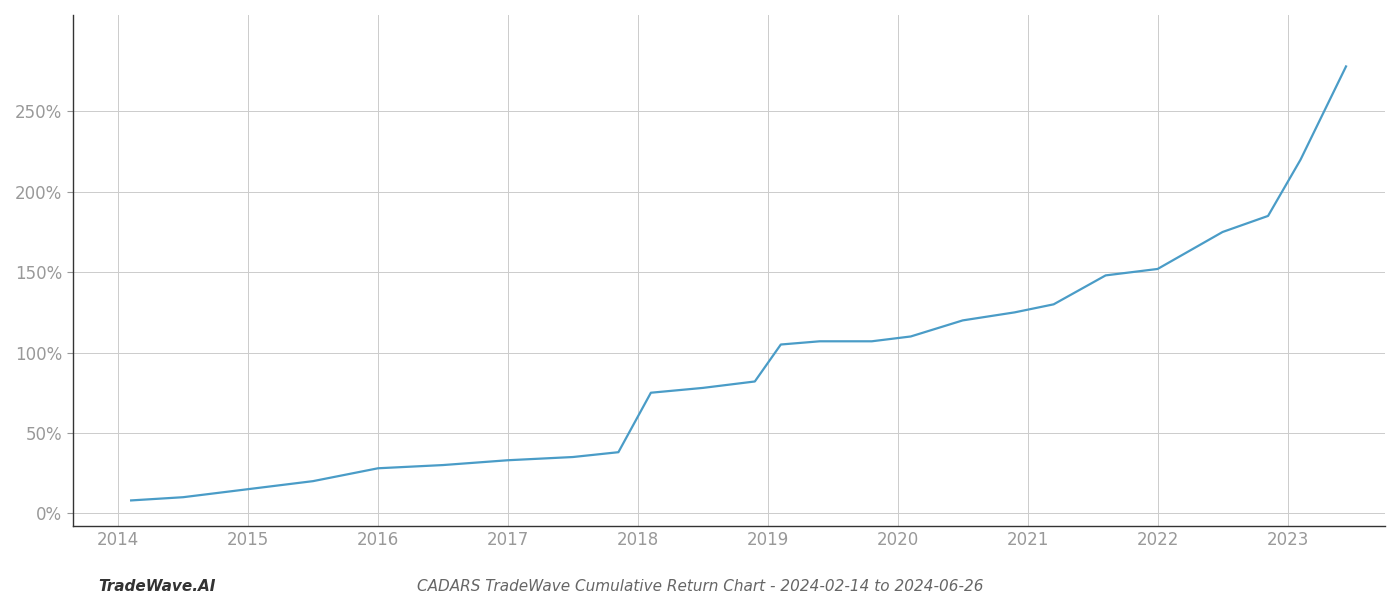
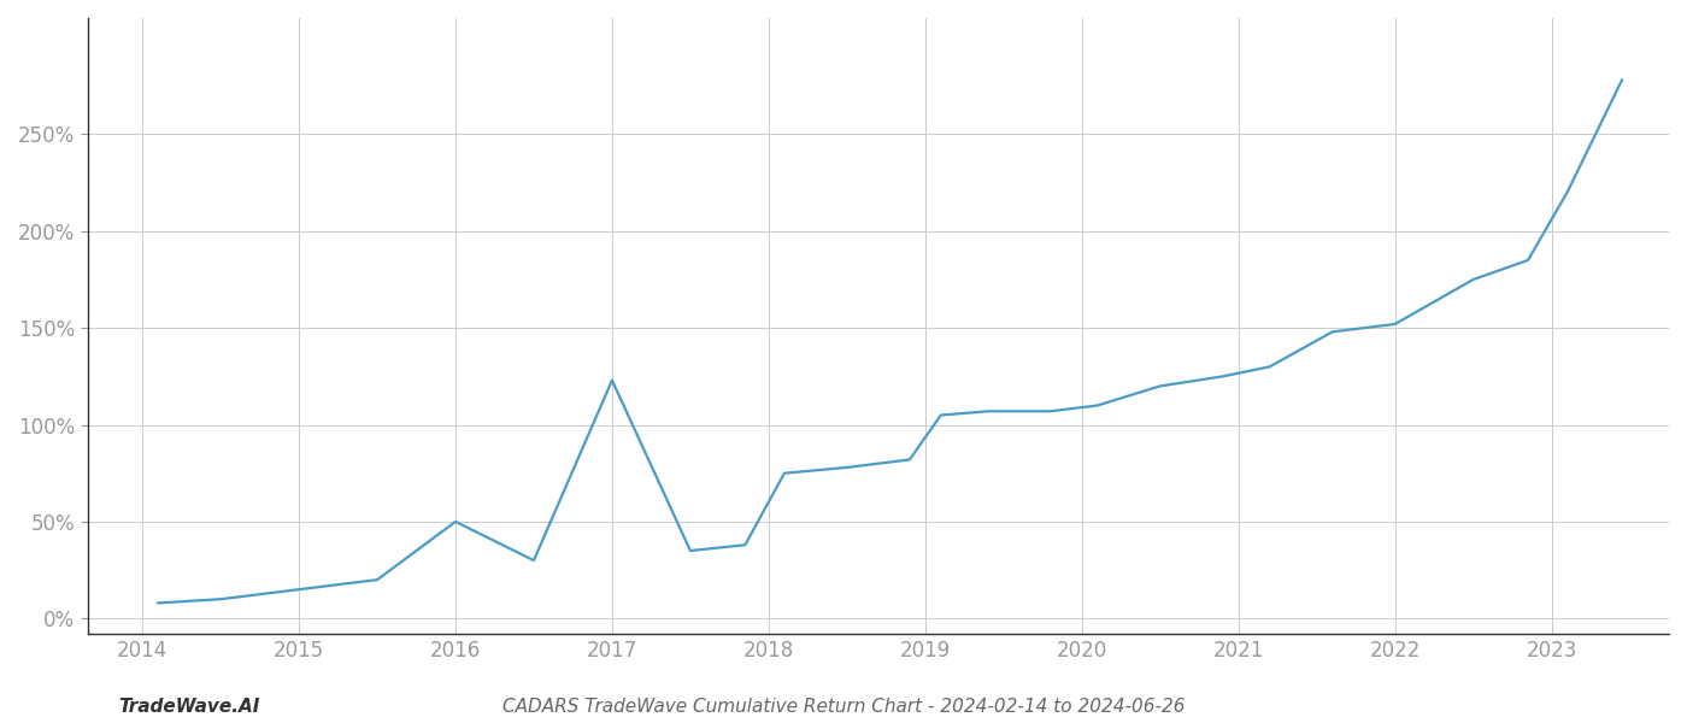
2016: 28% -> 50%
2017: 33% -> 123%
